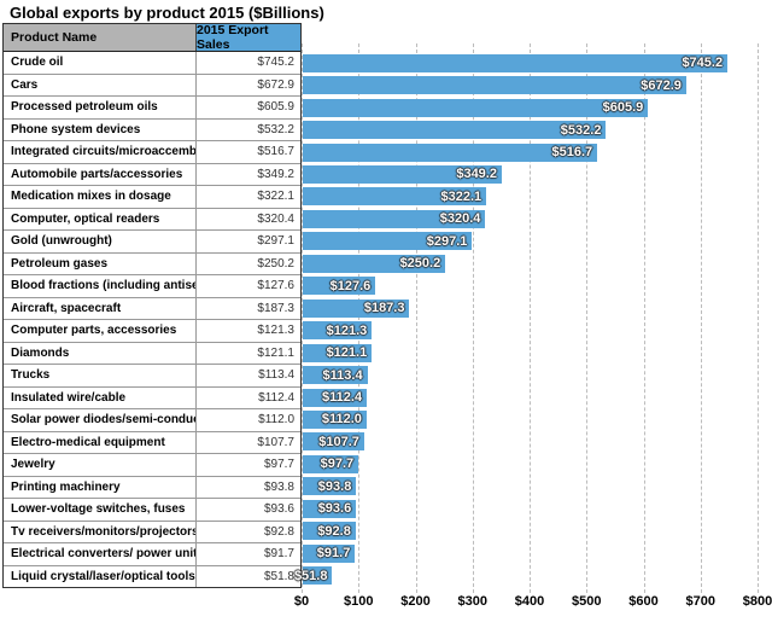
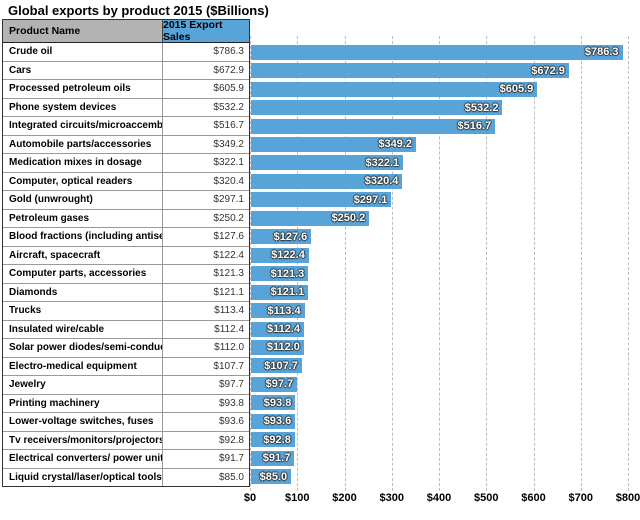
Crude oil: $745.2 -> $786.3
Aircraft, spacecraft: $187.3 -> $122.4
Liquid crystal/laser/optical tools: $51.8 -> $85.0
